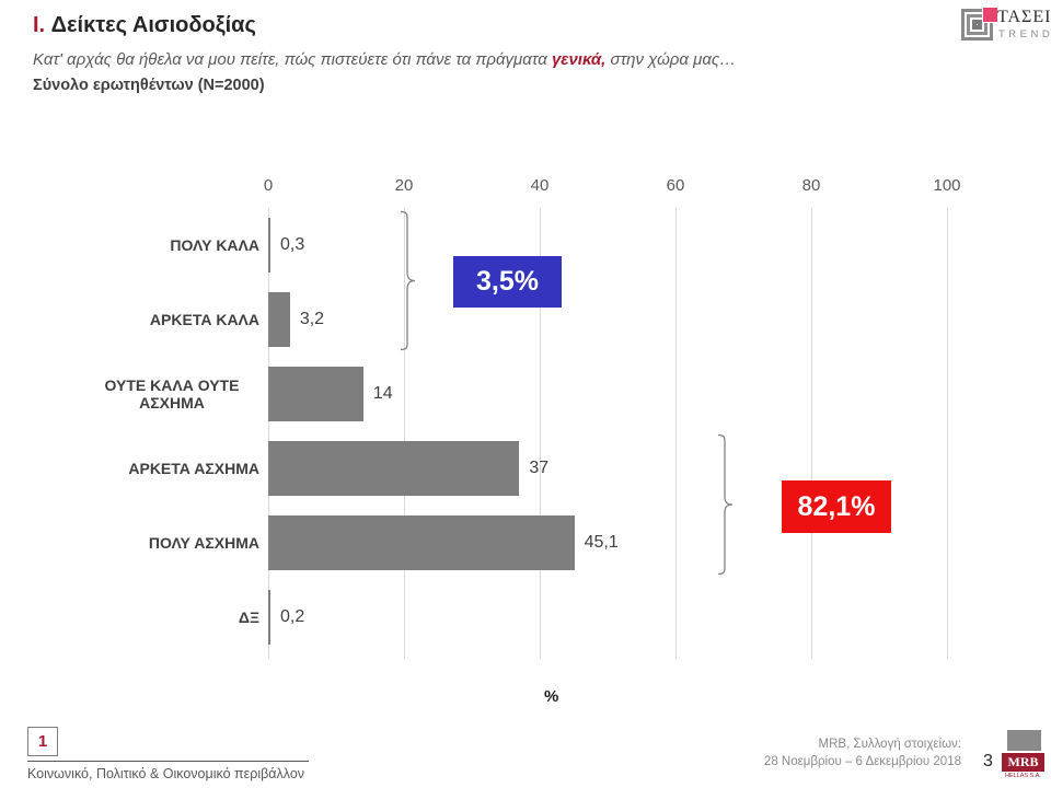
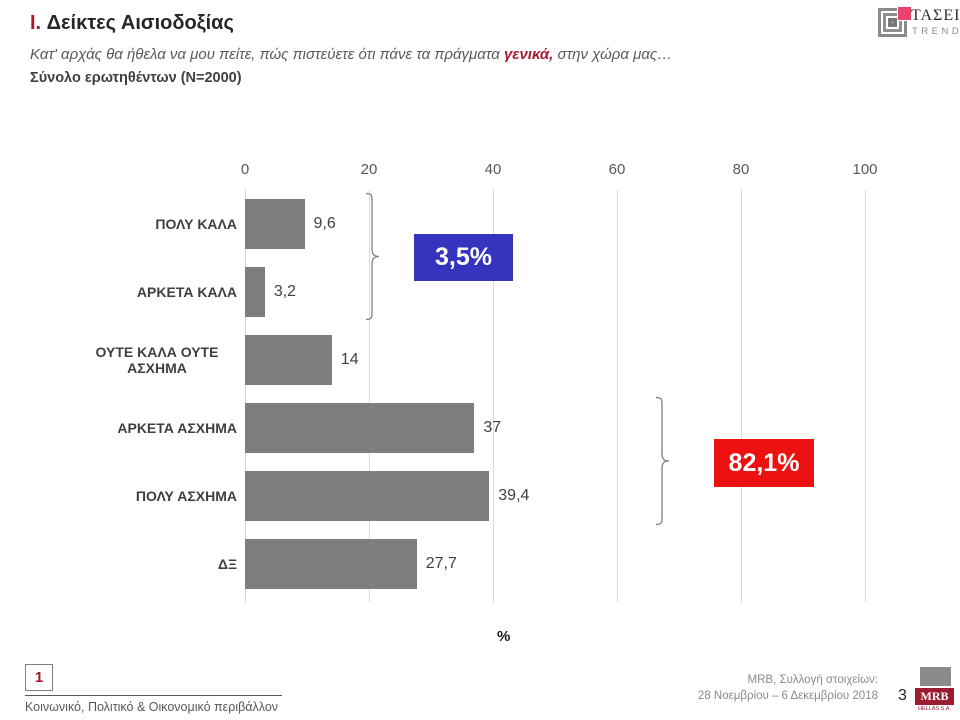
ΠΟΛΥ ΚΑΛΑ: 0,3 -> 9,6
ΠΟΛΥ ΑΣΧΗΜΑ: 45,1 -> 39,4
ΔΞ: 0,2 -> 27,7
